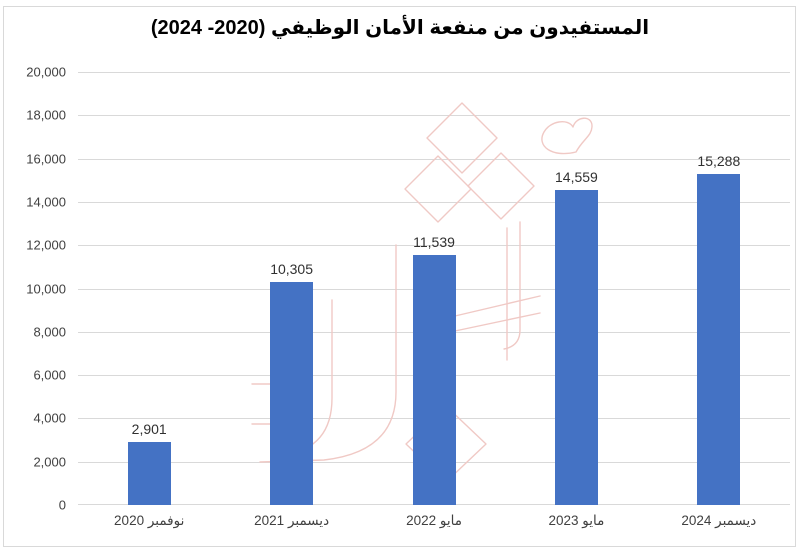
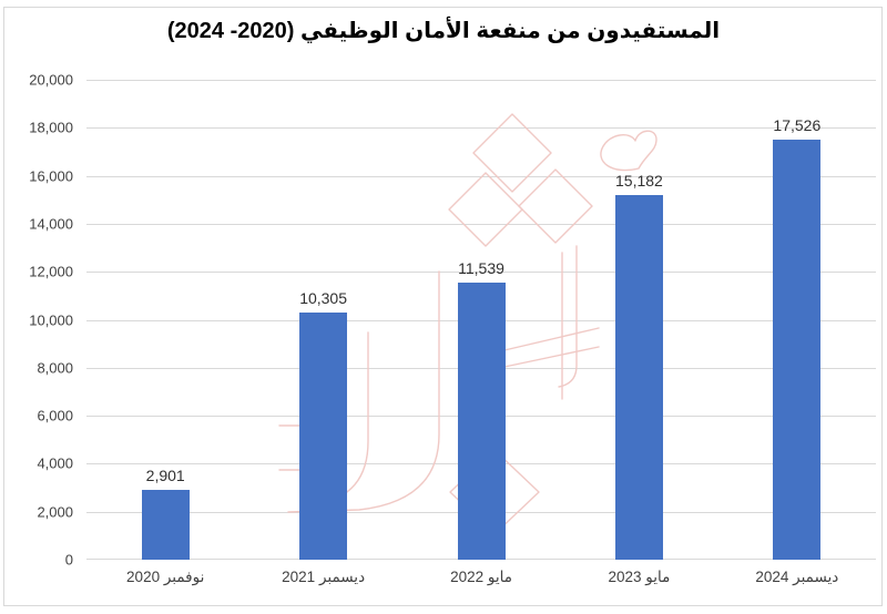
مايو 2023: 14,559 -> 15,182
ديسمبر 2024: 15,288 -> 17,526
